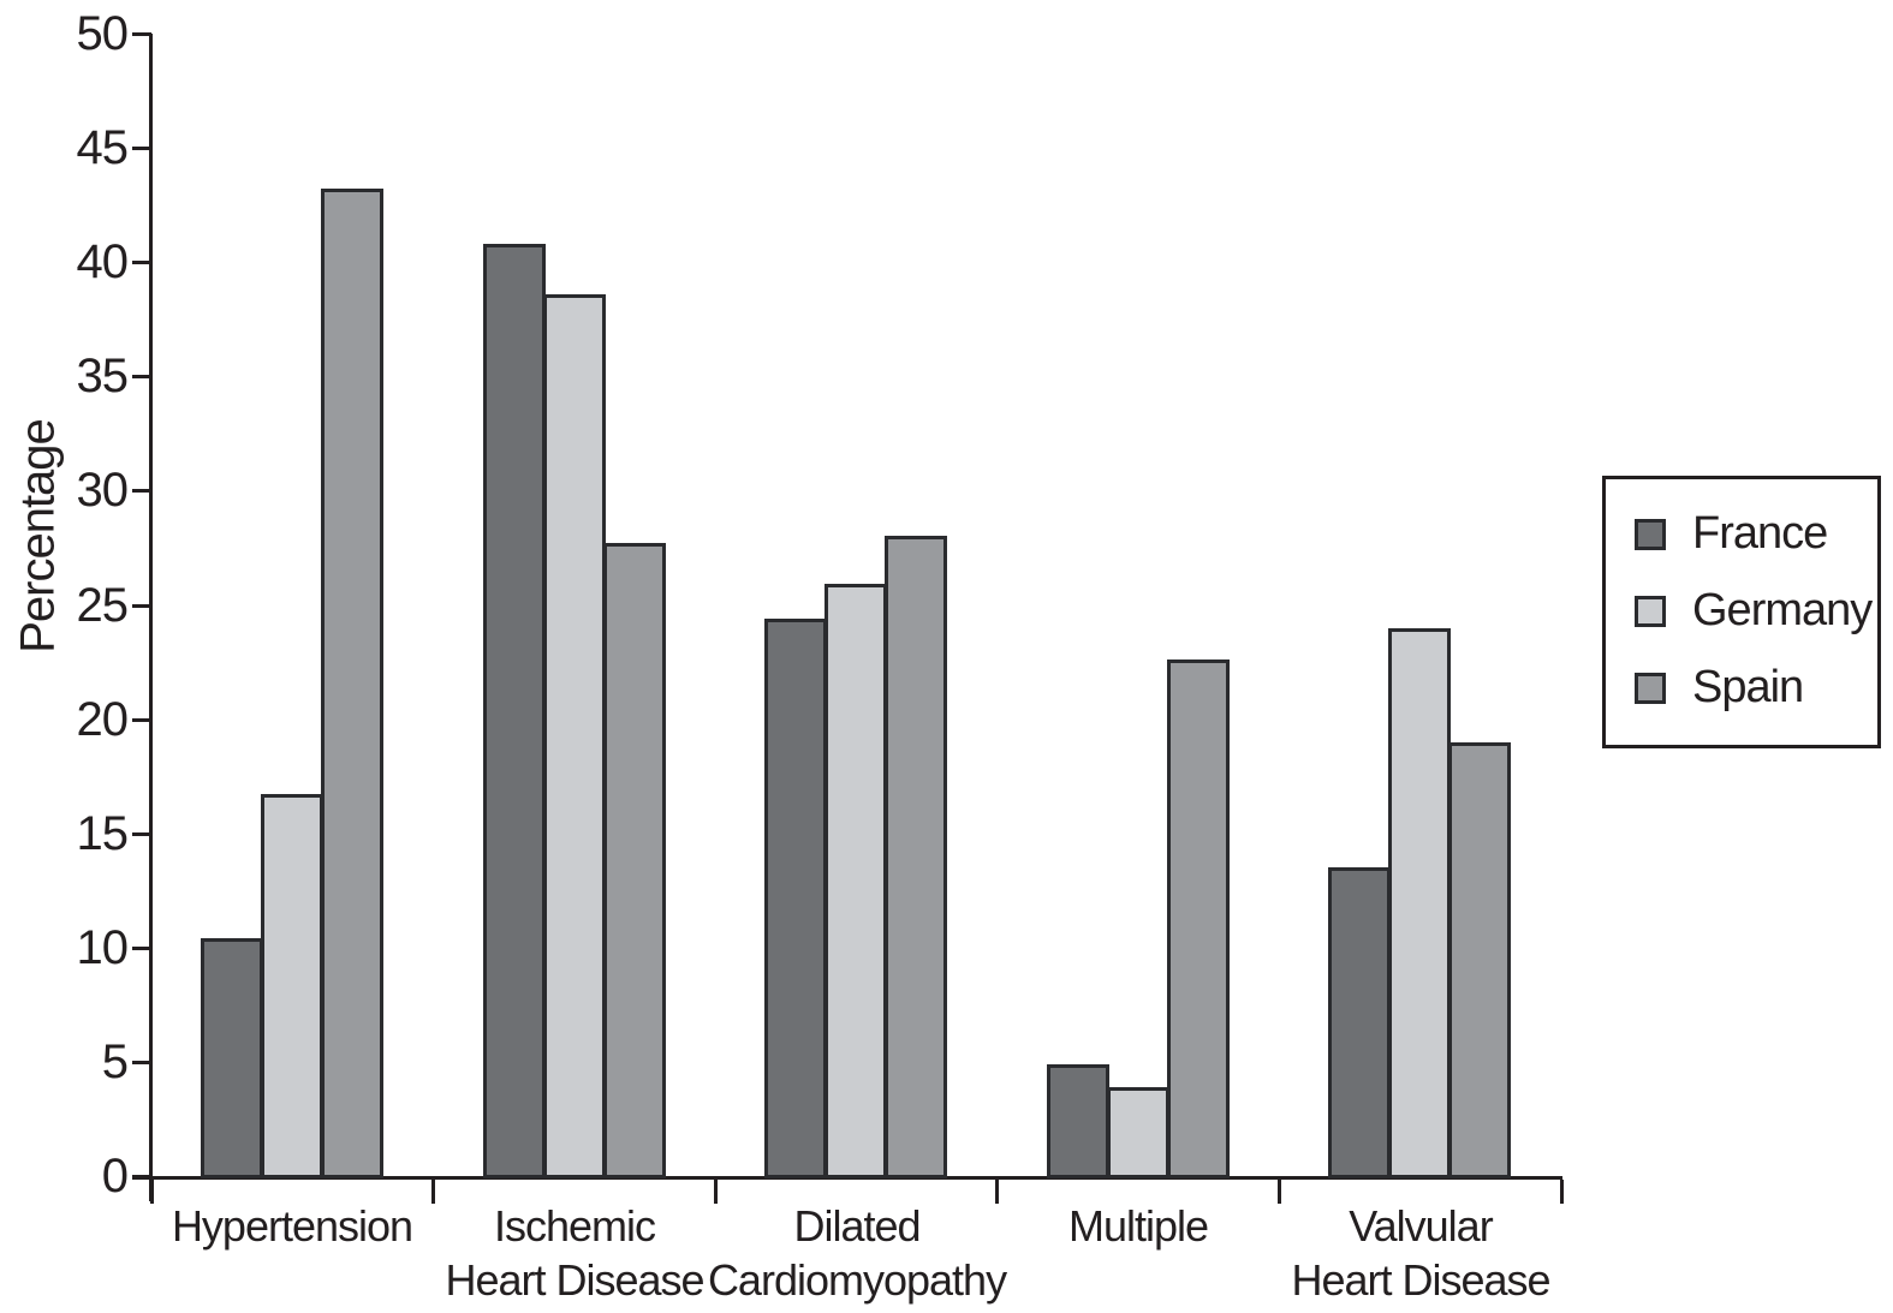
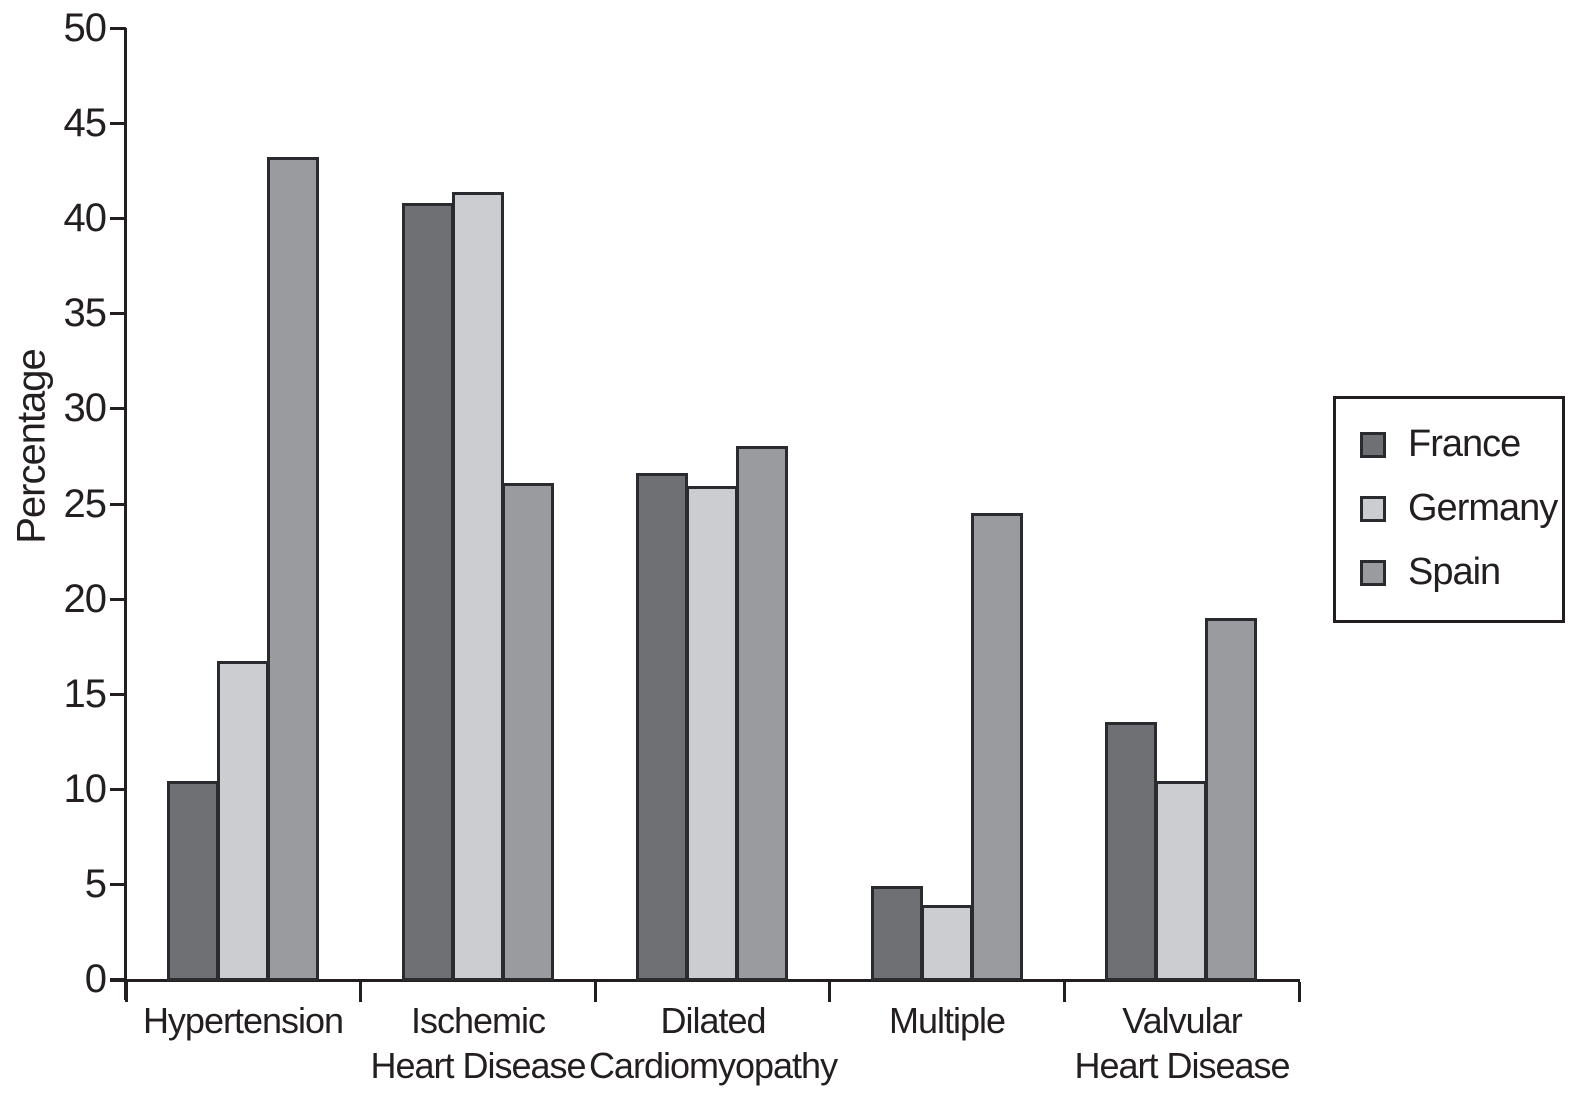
Germany/Ischemic Heart Disease: 38.6 -> 41.4
Spain/Ischemic Heart Disease: 27.7 -> 26.1
France/Dilated Cardiomyopathy: 24.4 -> 26.6
Spain/Multiple: 22.6 -> 24.5
Germany/Valvular Heart Disease: 24.0 -> 10.4
